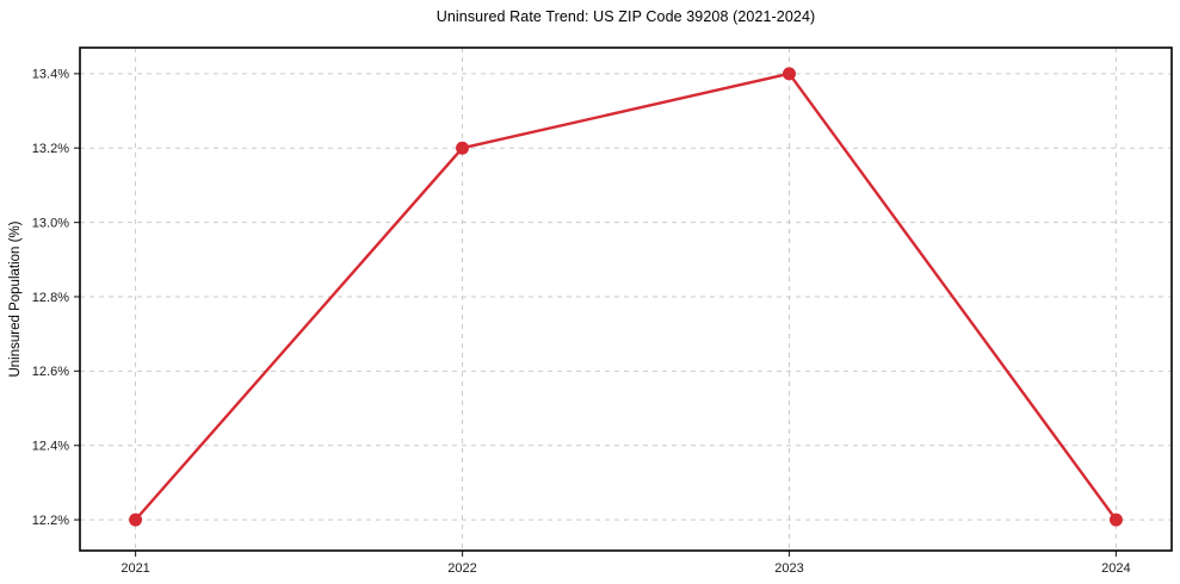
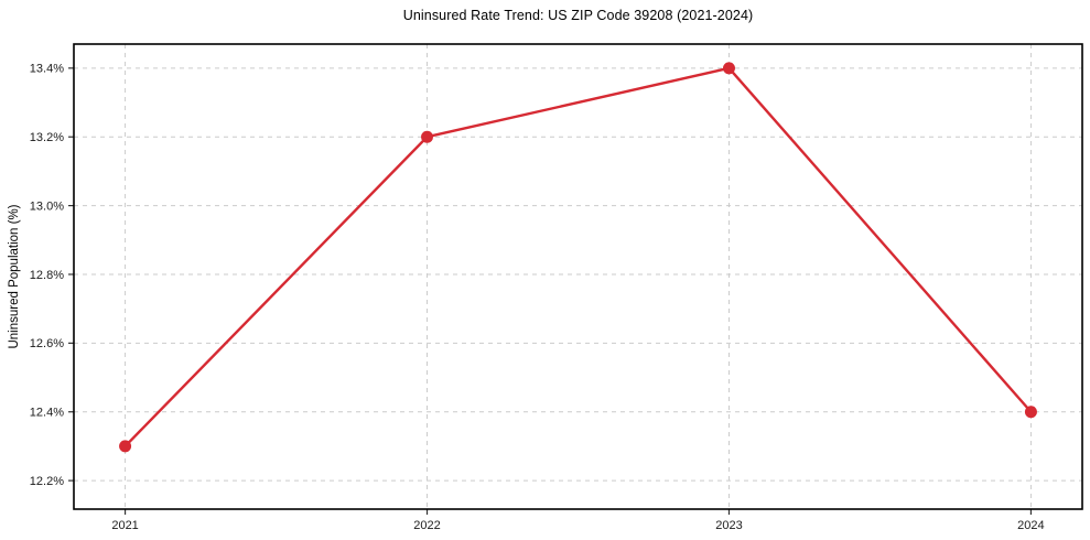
2021: 12.2% -> 12.3%
2024: 12.2% -> 12.4%
